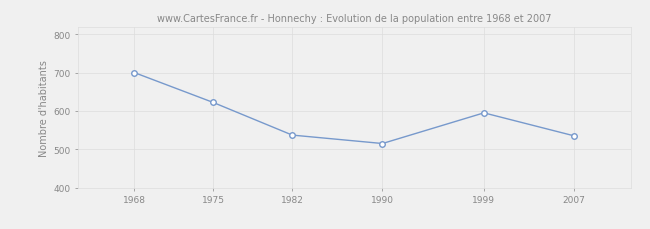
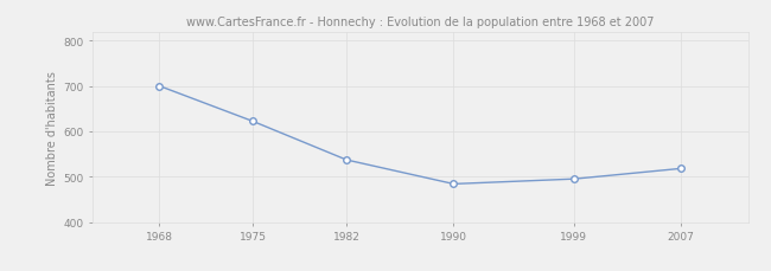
1990: 515 -> 484
1999: 595 -> 495
2007: 535 -> 518
